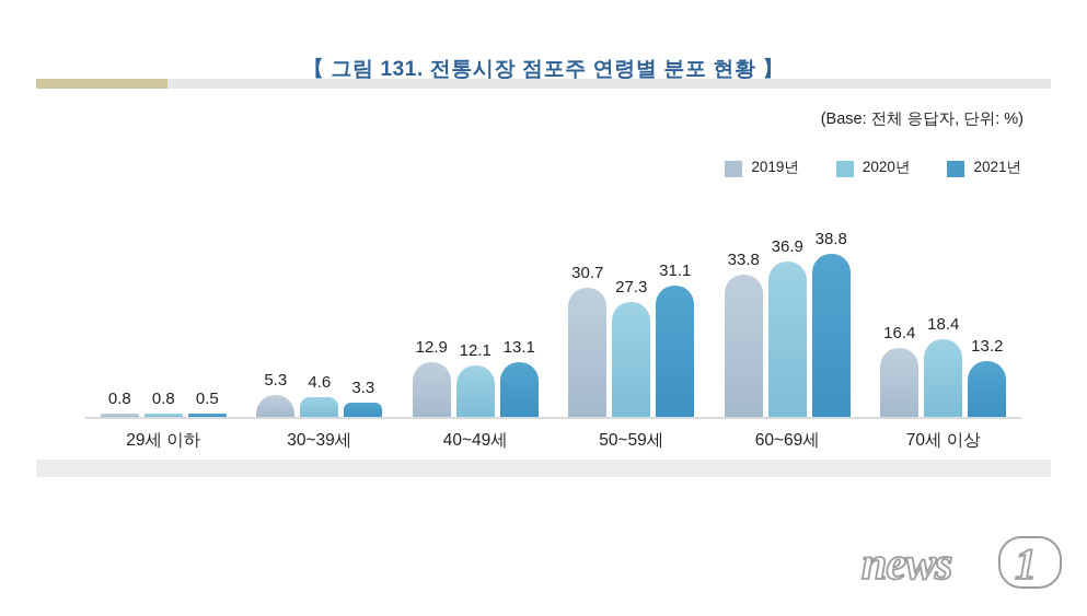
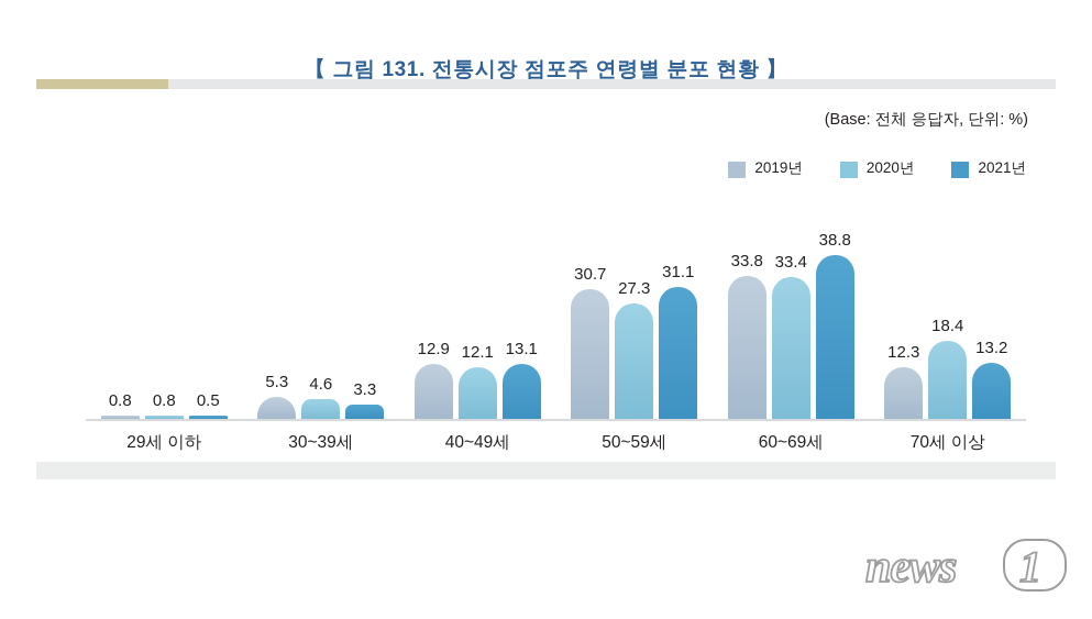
2020년/60~69세: 36.9 -> 33.4
2019년/70세 이상: 16.4 -> 12.3
